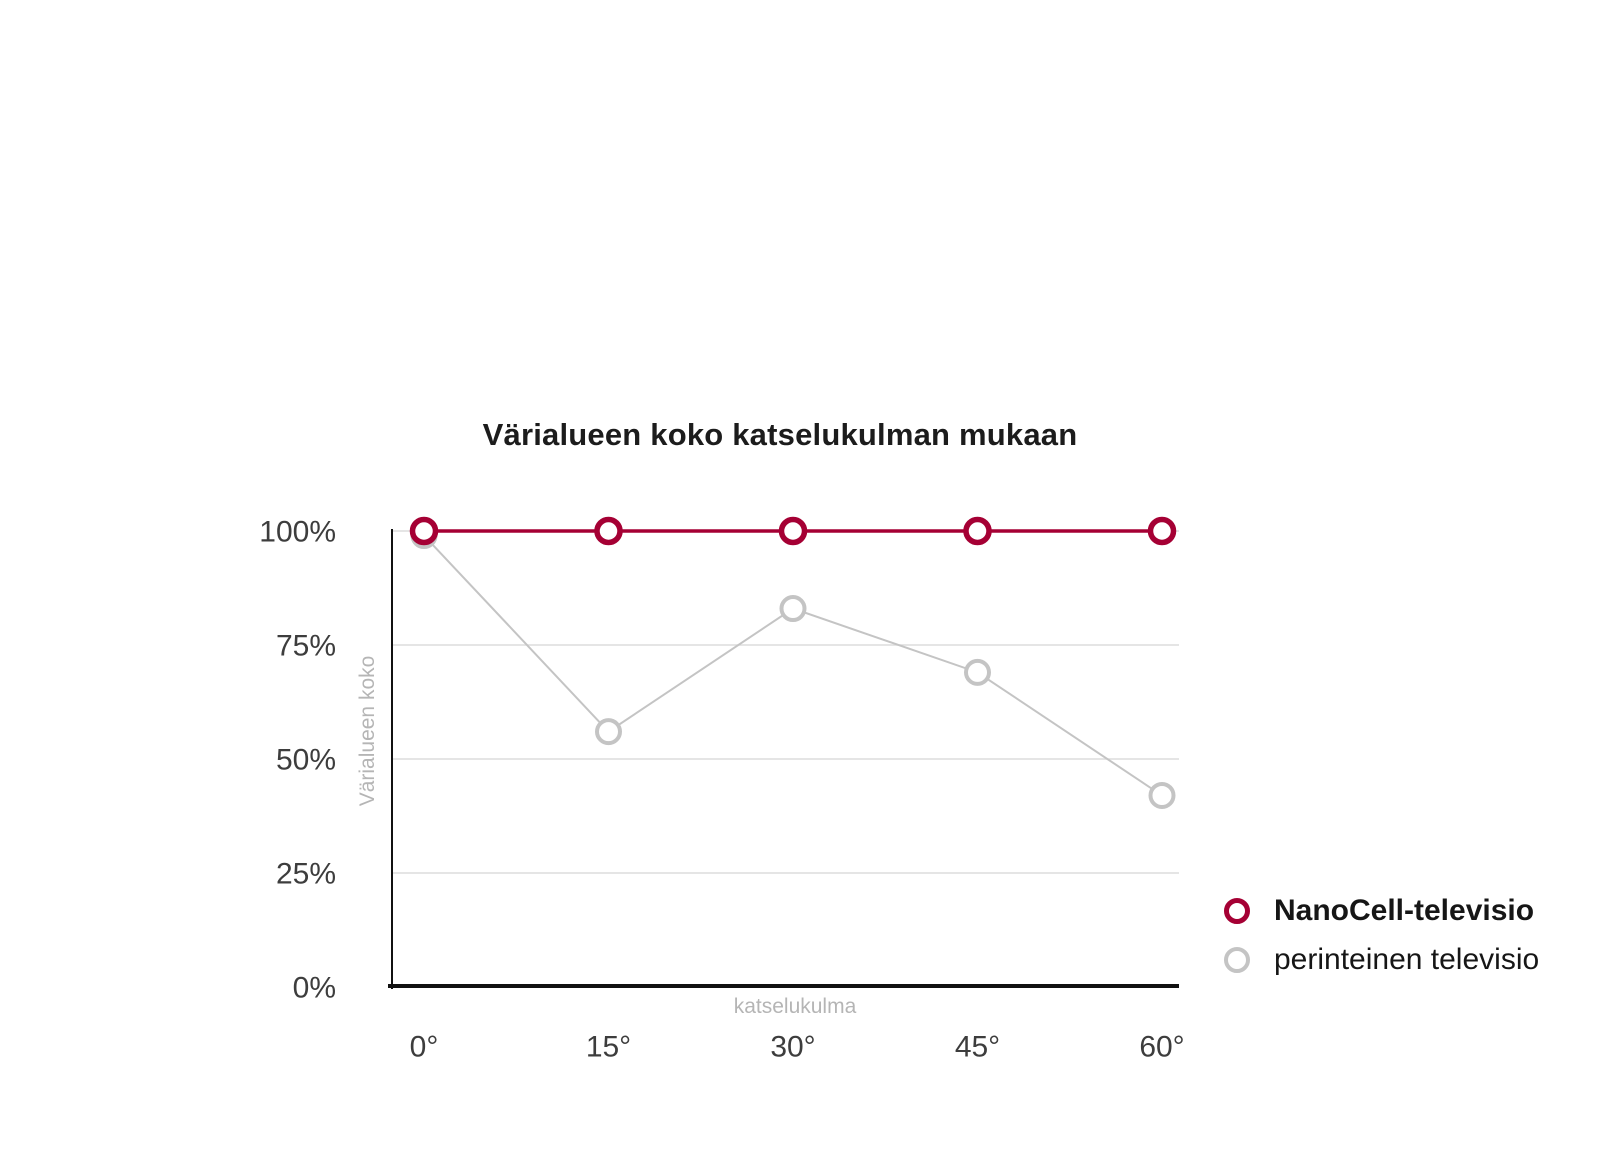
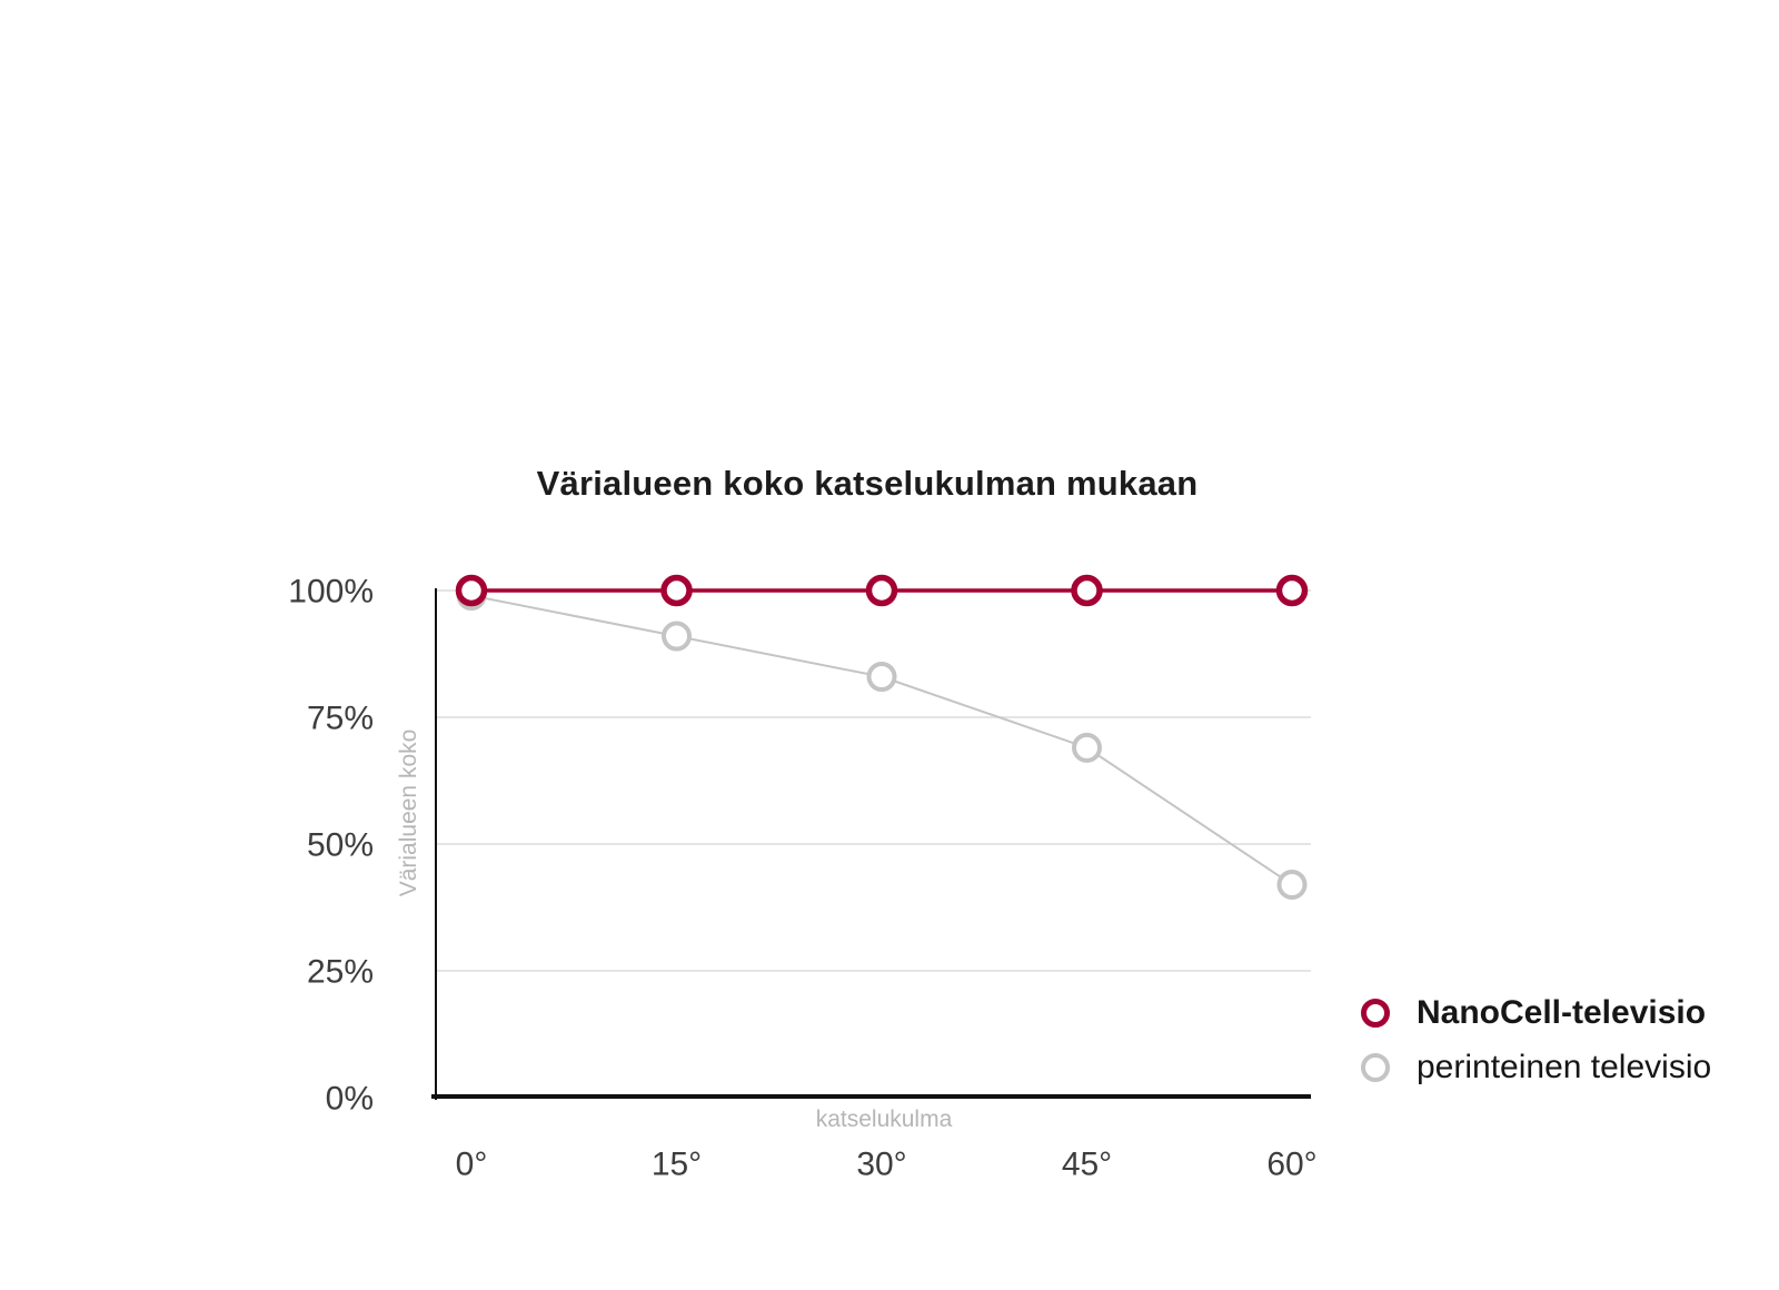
perinteinen televisio/15°: 56% -> 91%
